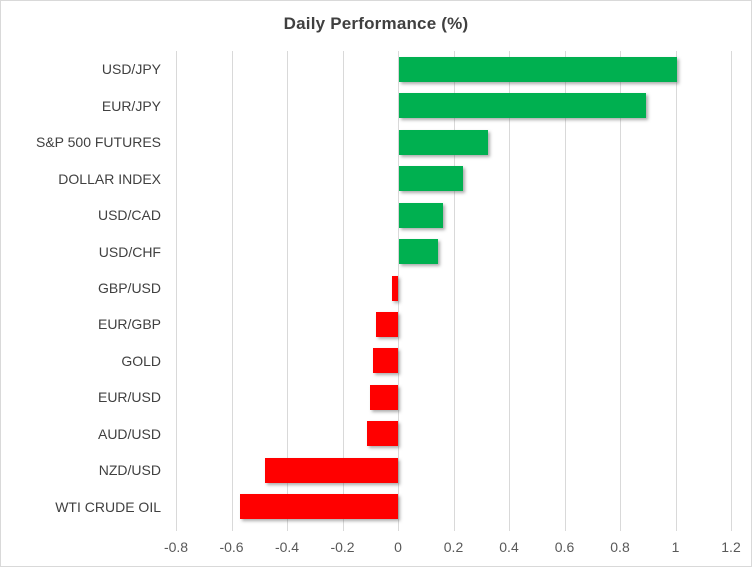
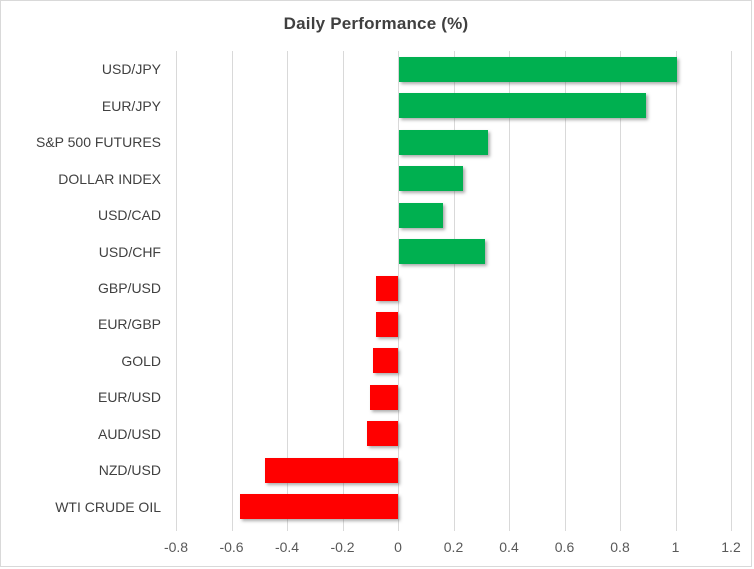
USD/CHF: 0.14 -> 0.31
GBP/USD: -0.02 -> -0.08
